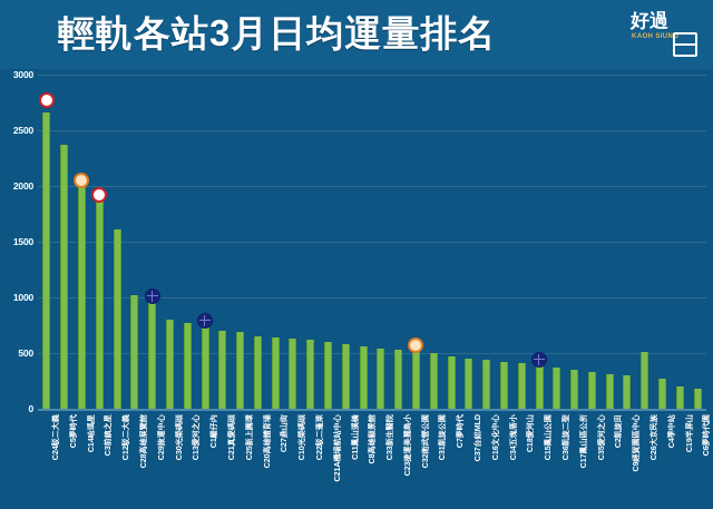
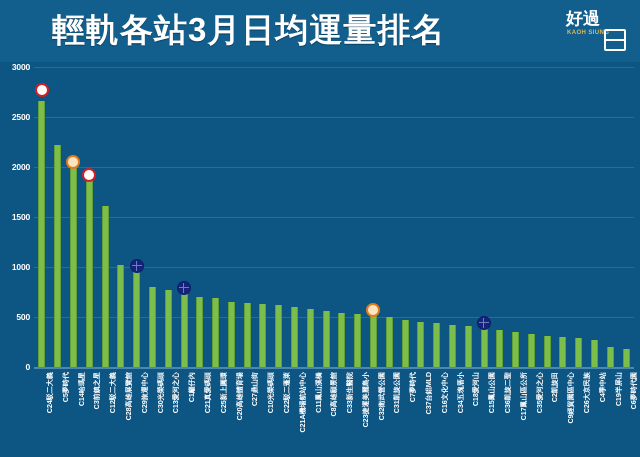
C5夢時代: 2370 -> 2220
C26大京民族: 510 -> 290
